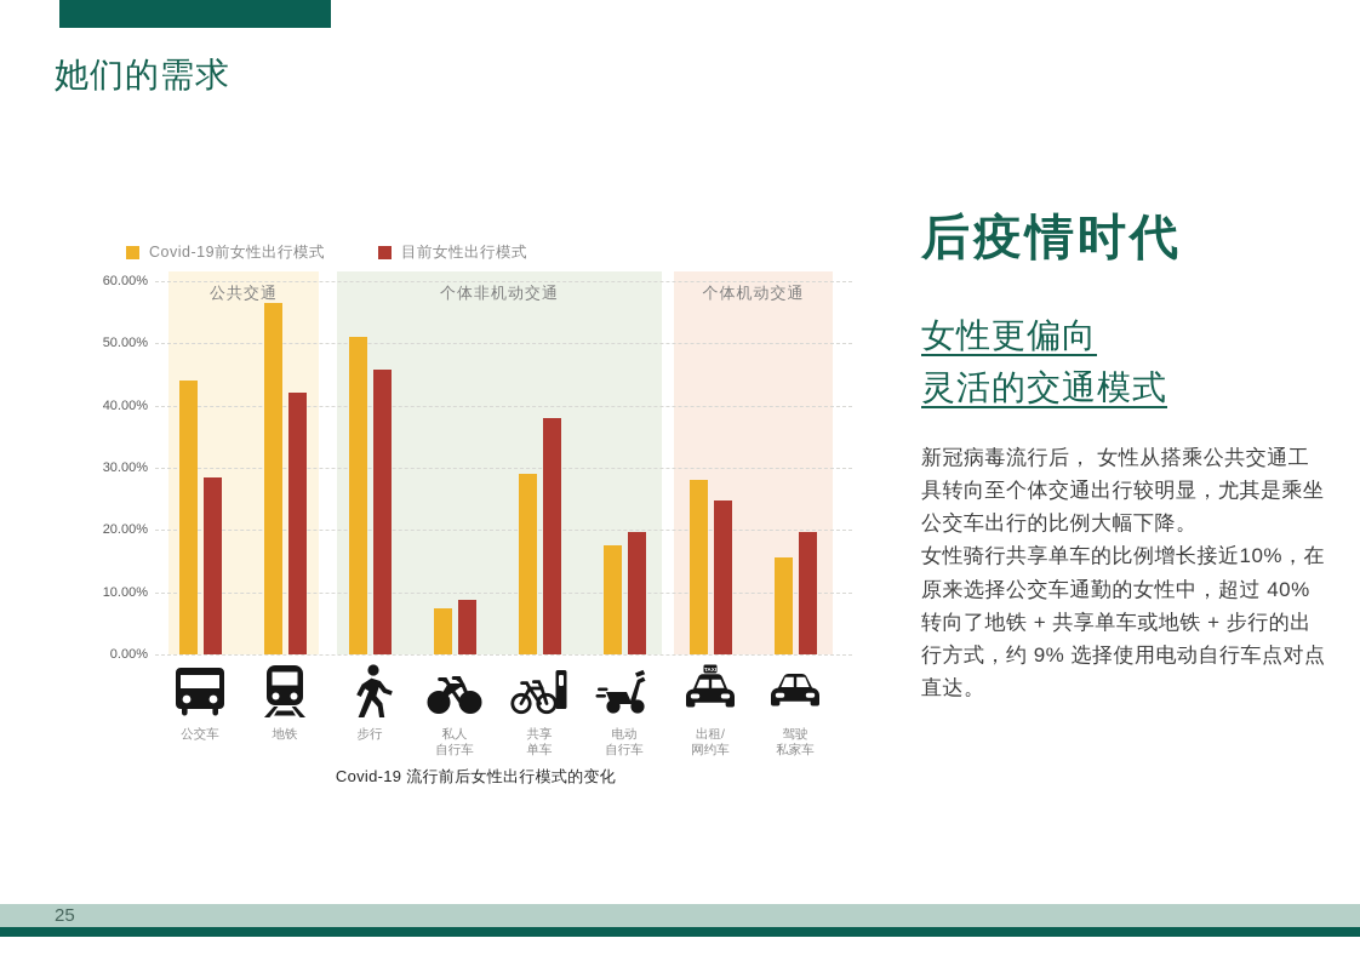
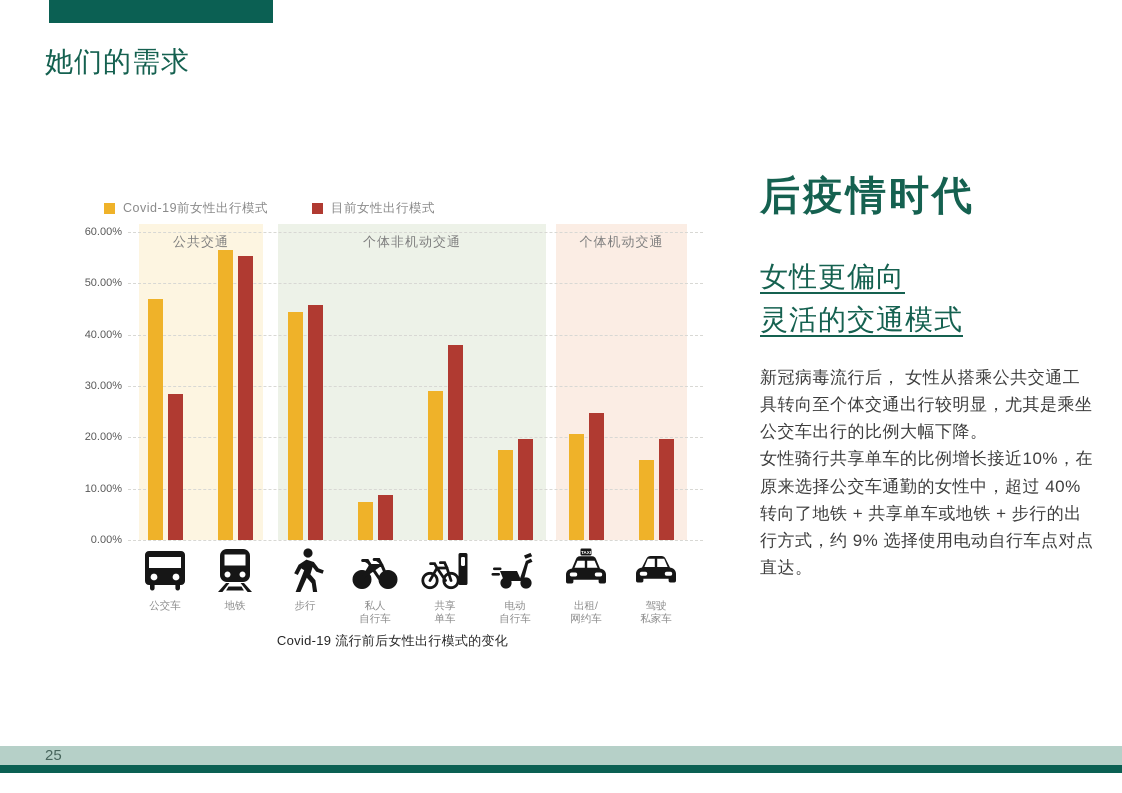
Covid-19前女性出行模式/公交车: 44% -> 47%
目前女性出行模式/地铁: 42% -> 55%
Covid-19前女性出行模式/步行: 51% -> 44%
Covid-19前女性出行模式/出租/网约车: 28% -> 21%
